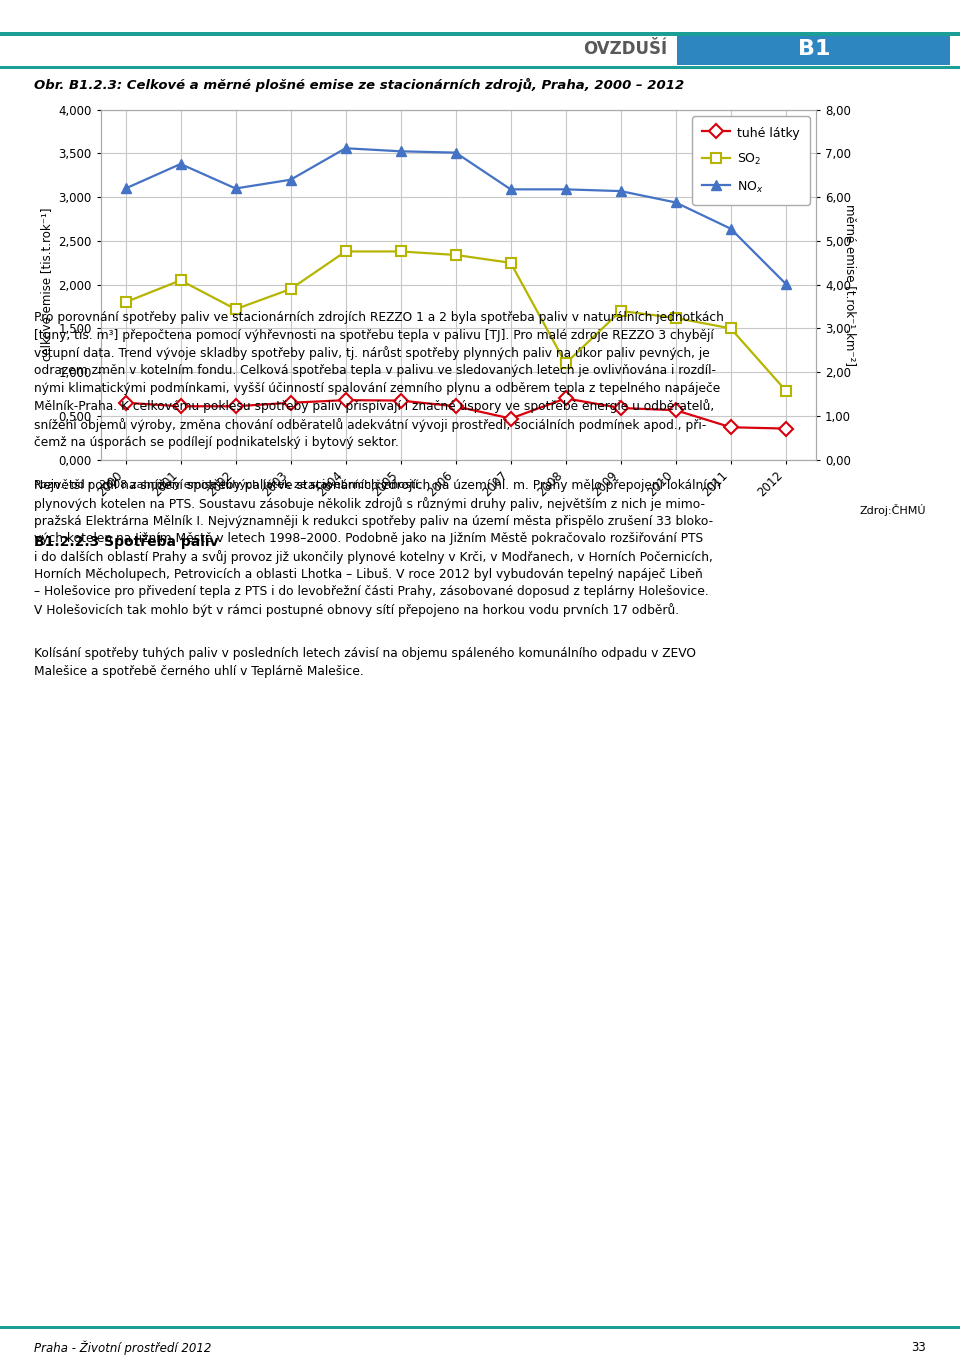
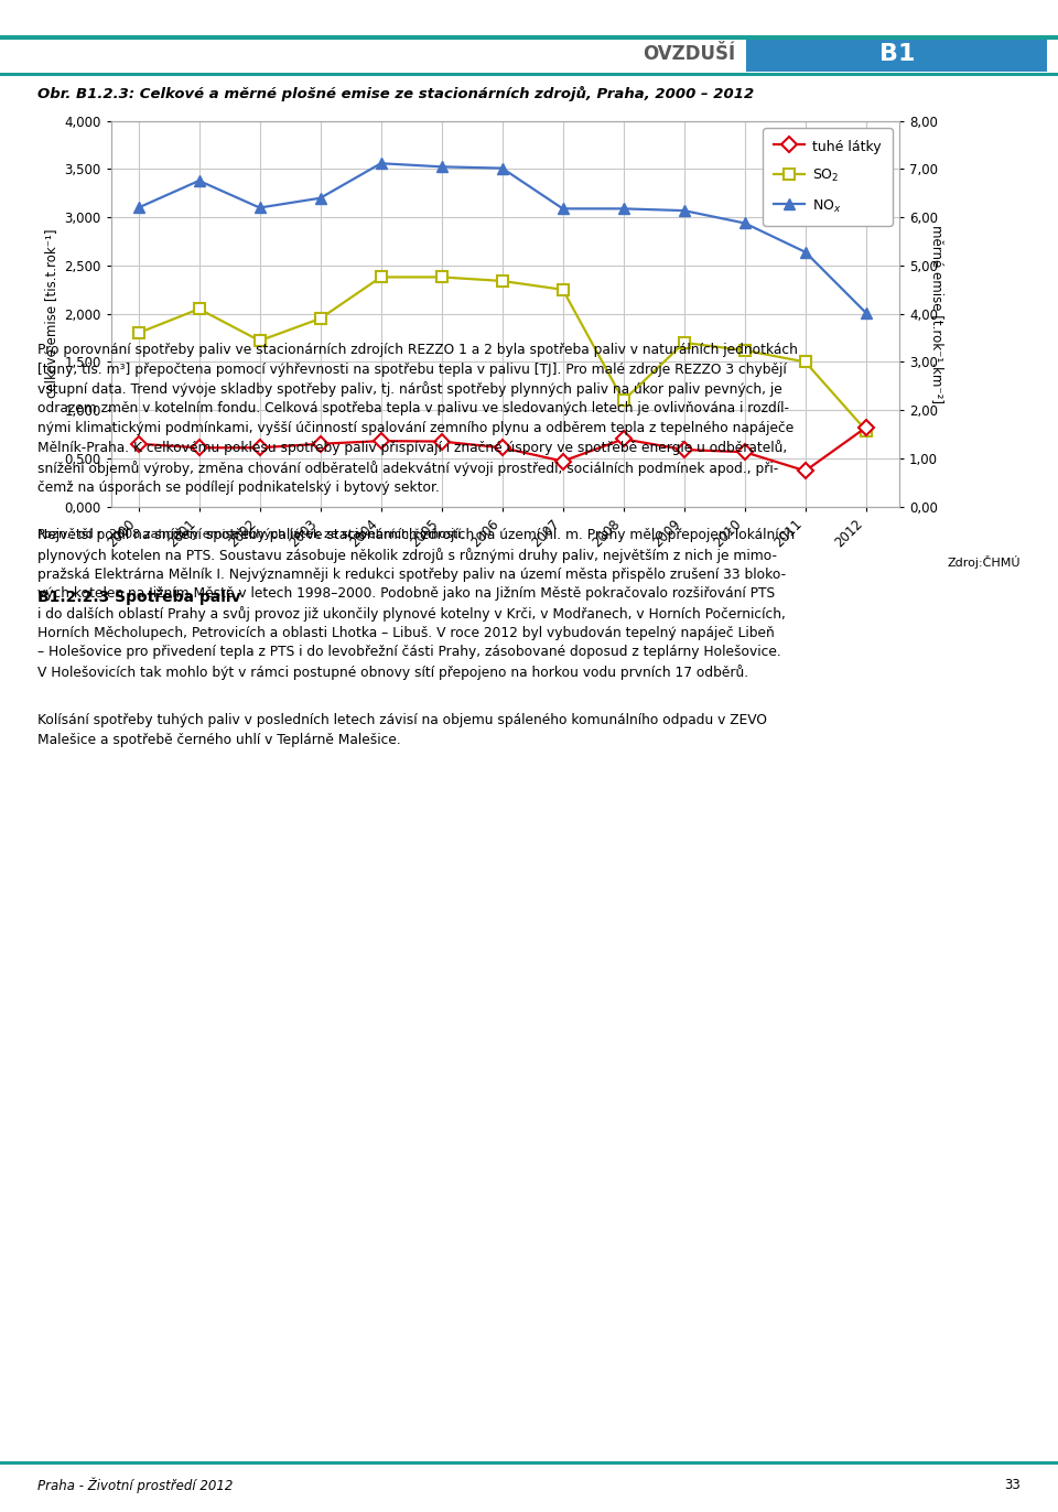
tuhé látky/2012: 360 -> 820
